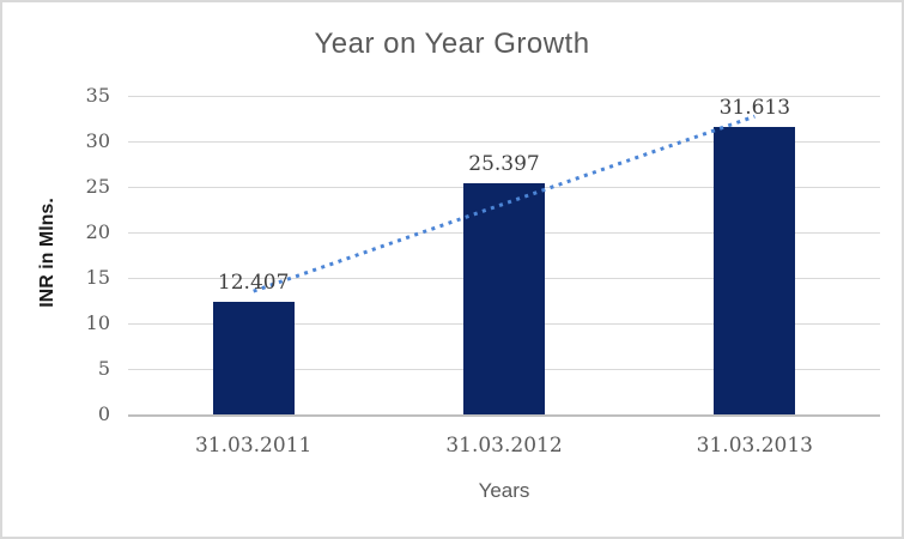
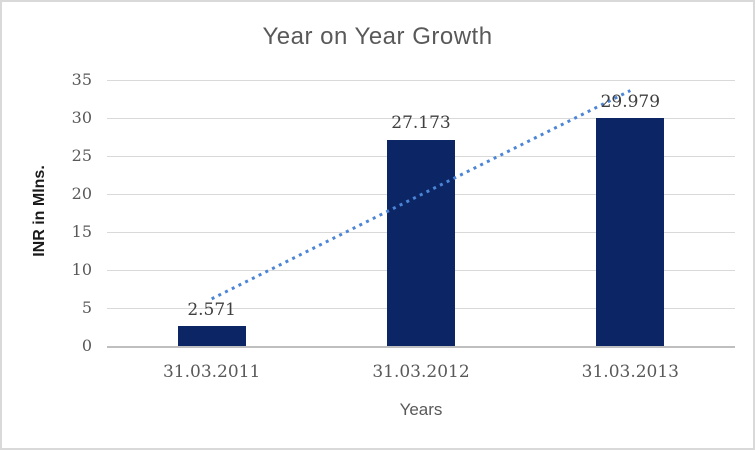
31.03.2011: 12.407 -> 2.571
31.03.2012: 25.397 -> 27.173
31.03.2013: 31.613 -> 29.979
